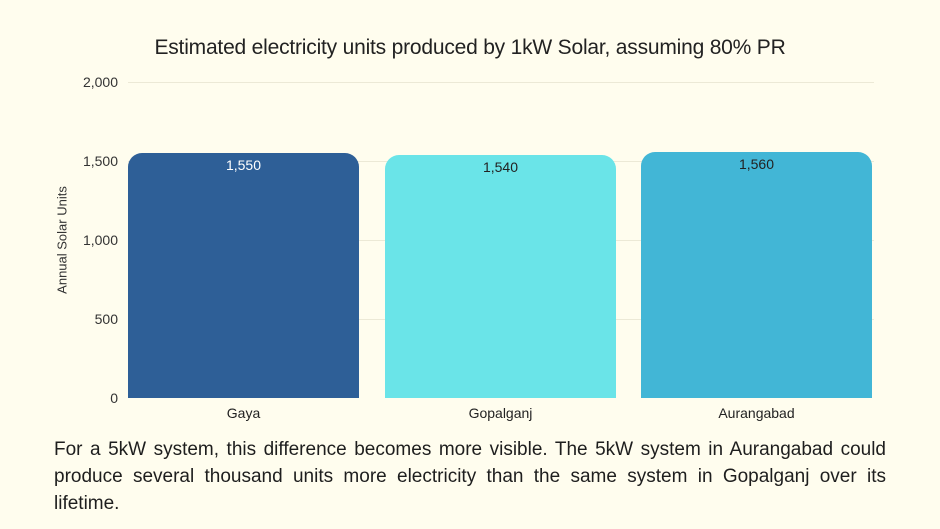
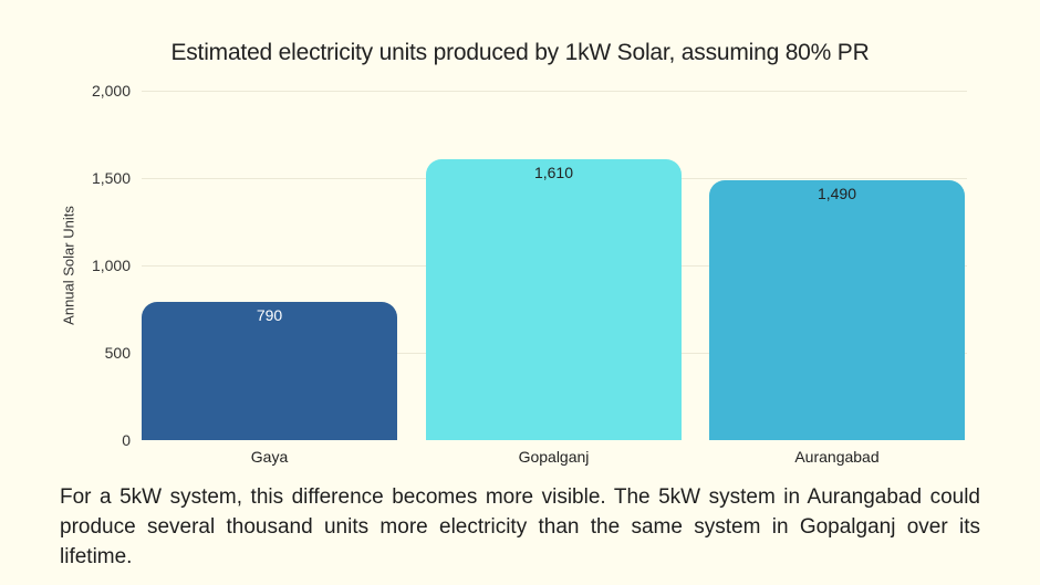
Gaya: 1,550 -> 790
Gopalganj: 1,540 -> 1,610
Aurangabad: 1,560 -> 1,490
